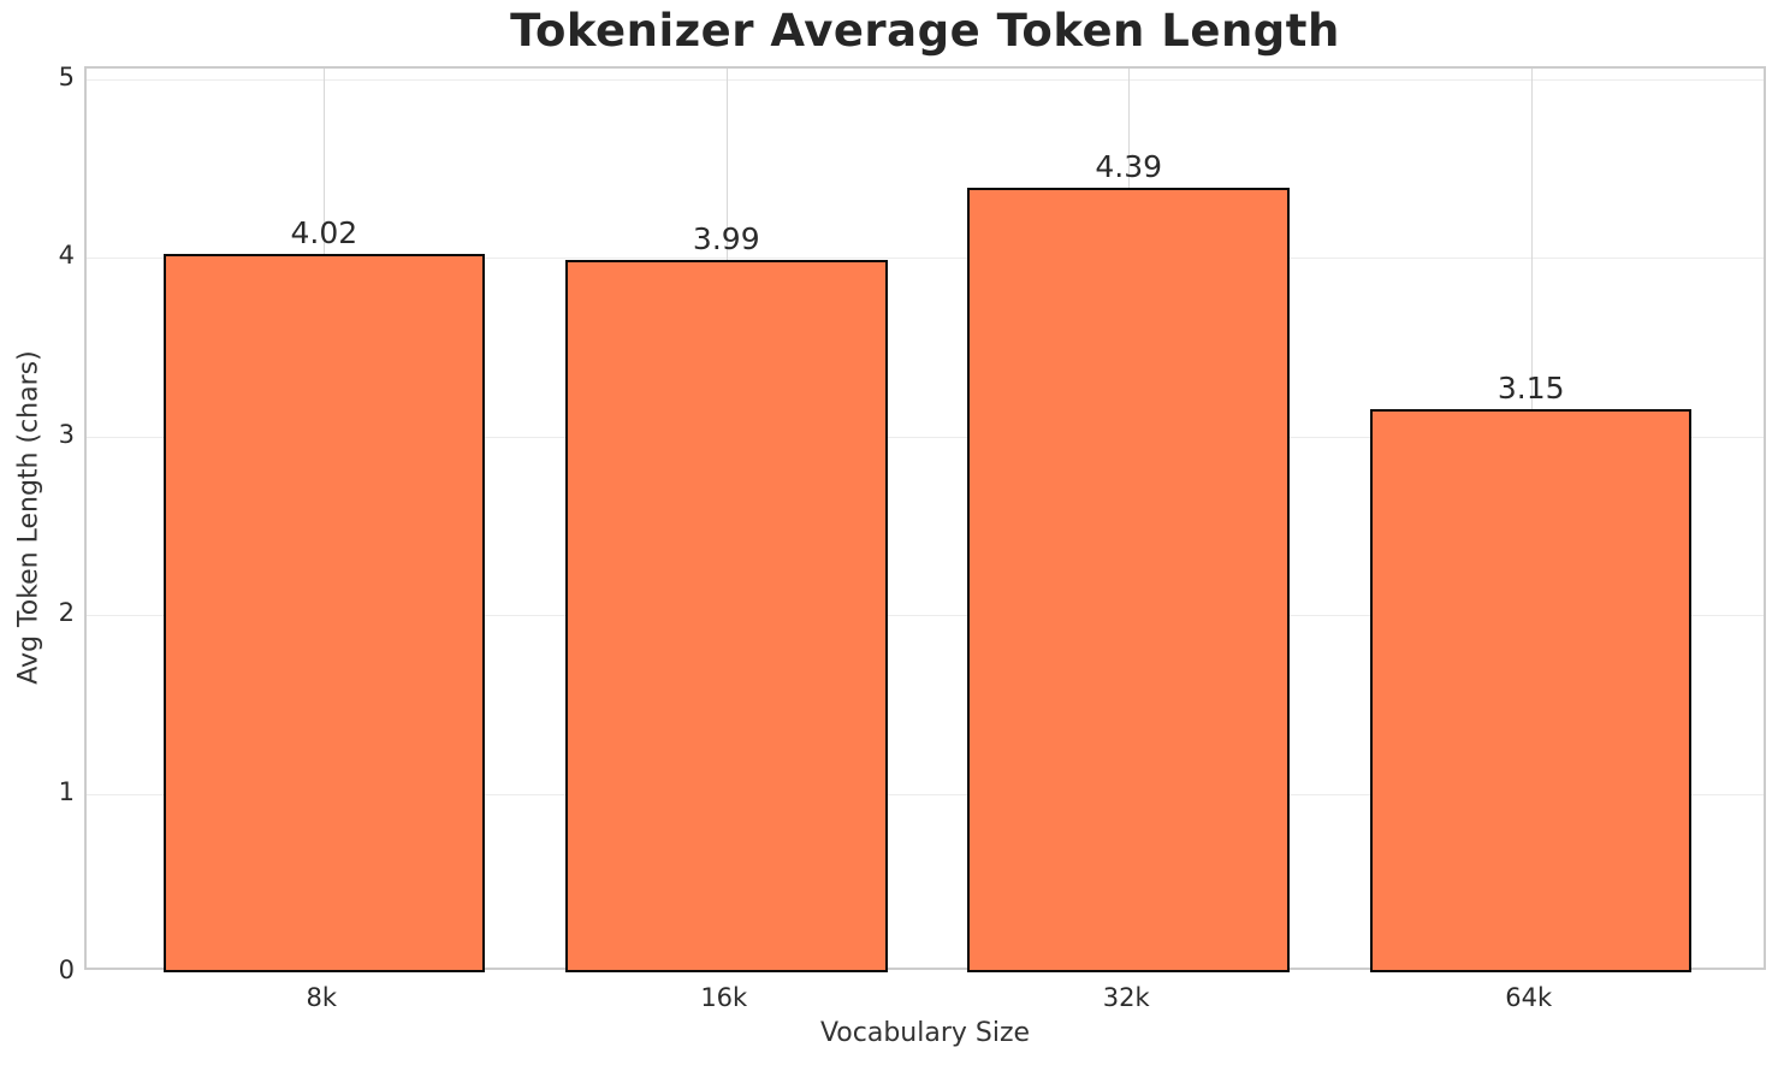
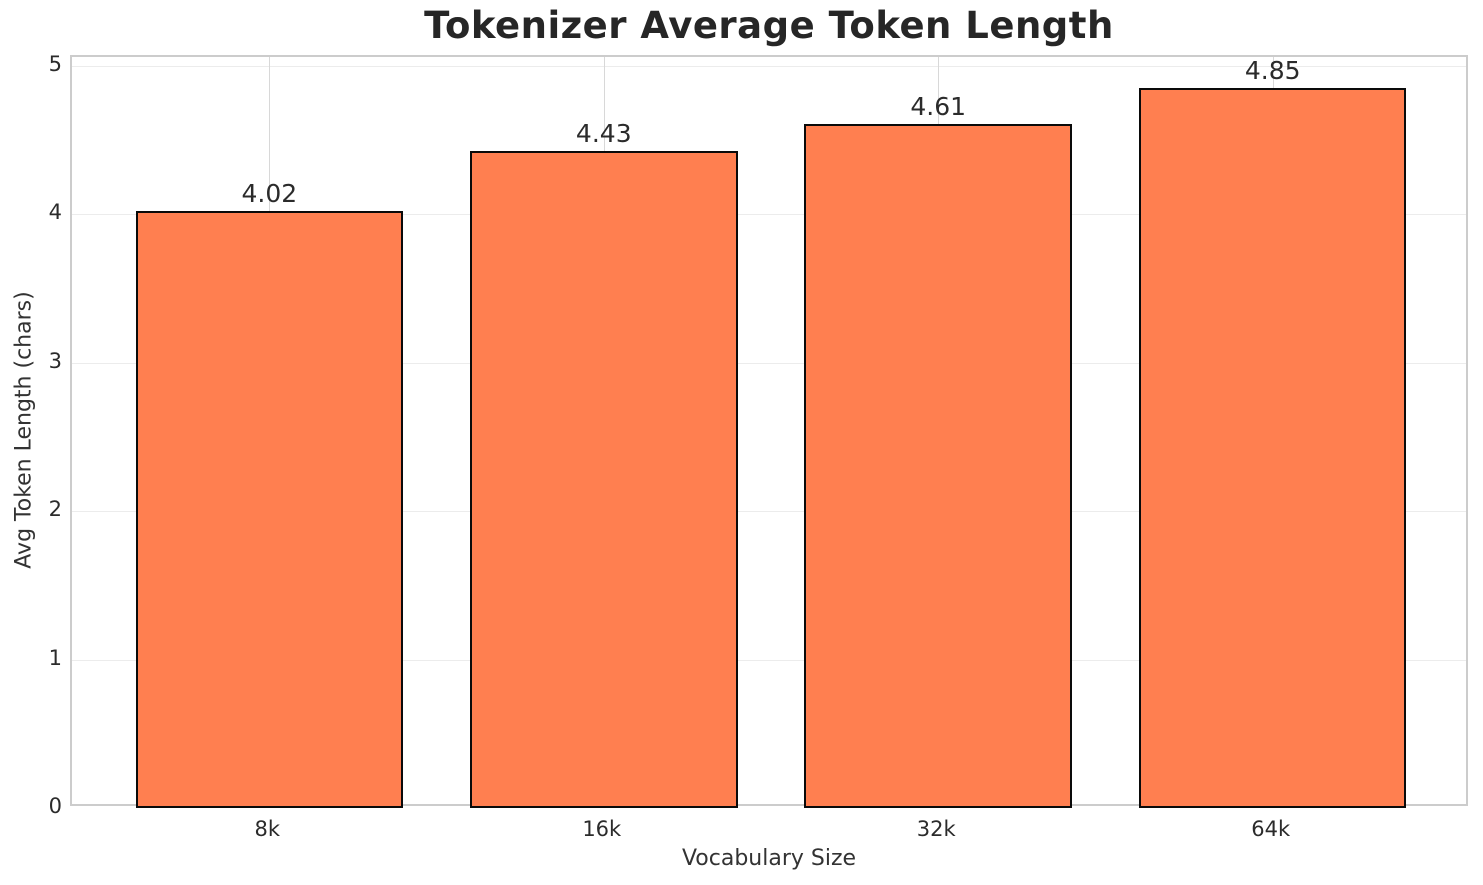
16k: 3.99 -> 4.43
32k: 4.39 -> 4.61
64k: 3.15 -> 4.85
